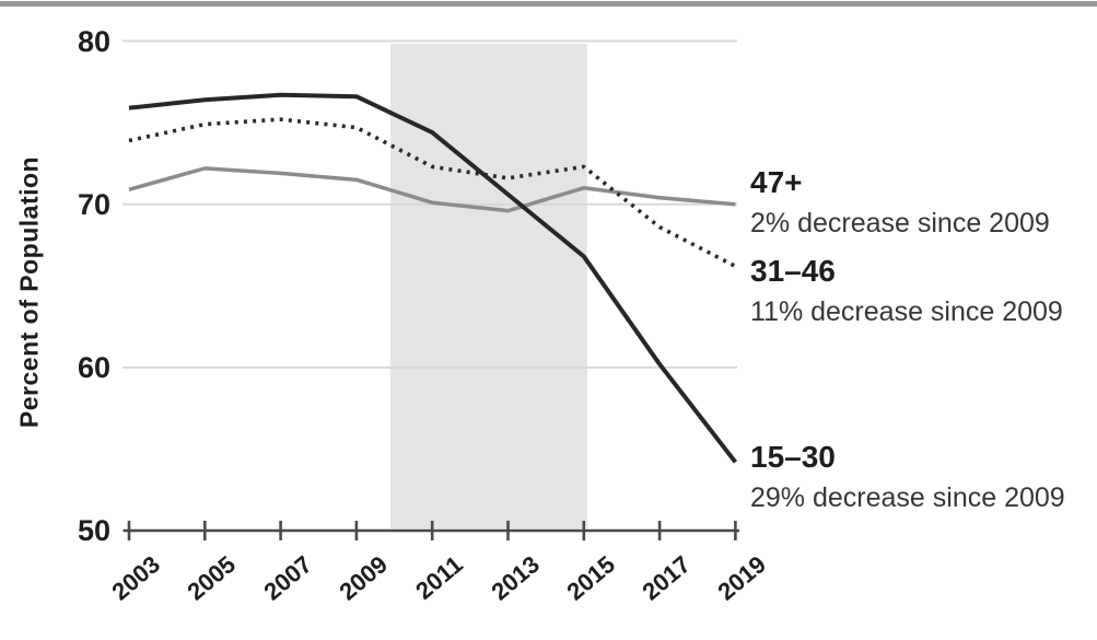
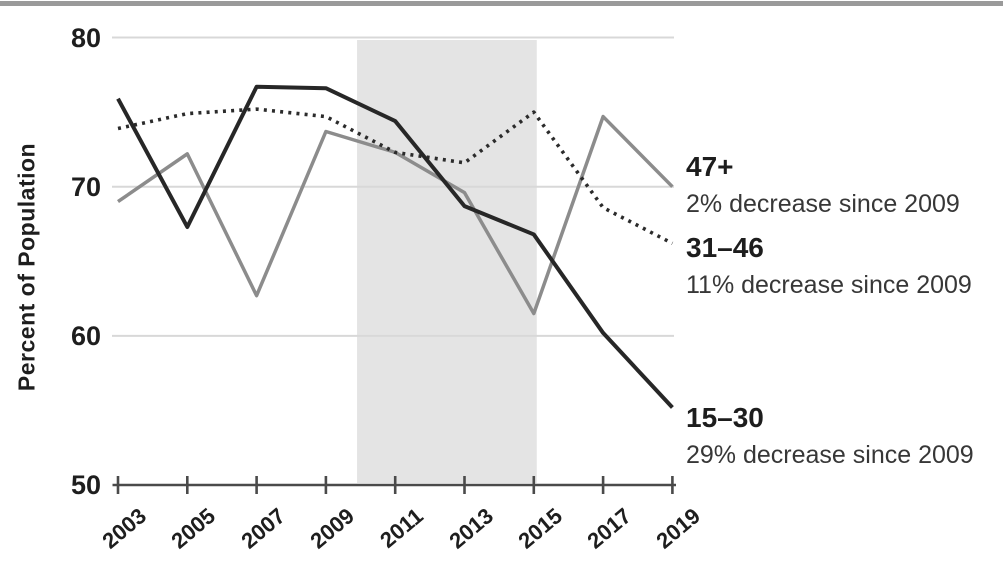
47+/2003: 70.9 -> 69.0
15–30/2005: 76.4 -> 67.3
47+/2007: 71.9 -> 62.7
47+/2009: 71.5 -> 73.7
47+/2011: 70.1 -> 72.3
15–30/2013: 70.6 -> 68.7
31–46/2015: 72.3 -> 75.0
47+/2015: 71.0 -> 61.5
47+/2017: 70.4 -> 74.7
15–30/2019: 54.2 -> 55.2
